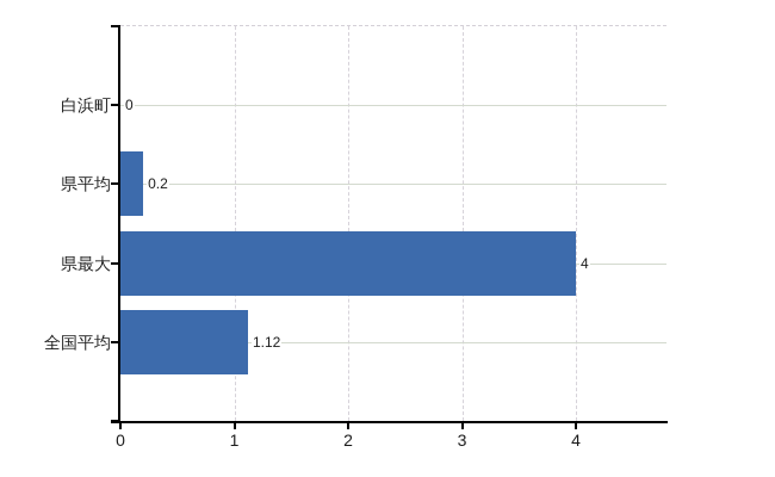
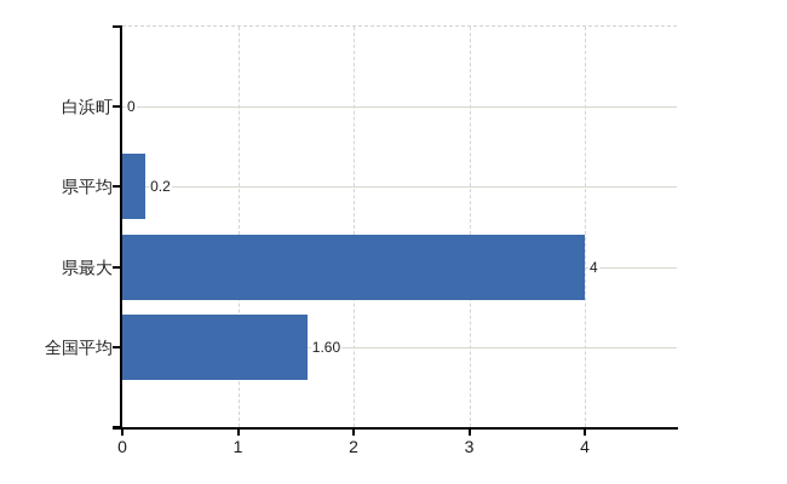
全国平均: 1.12 -> 1.60
